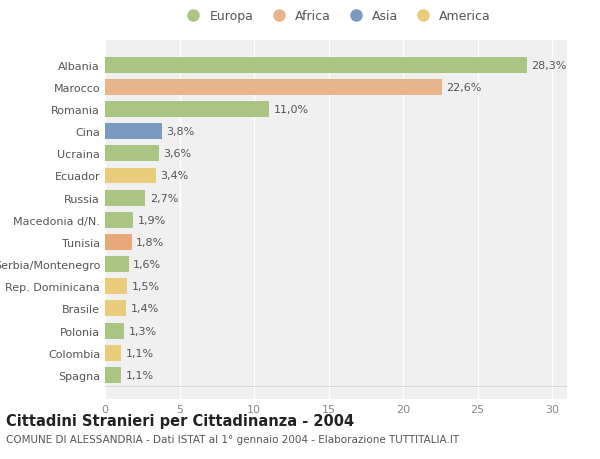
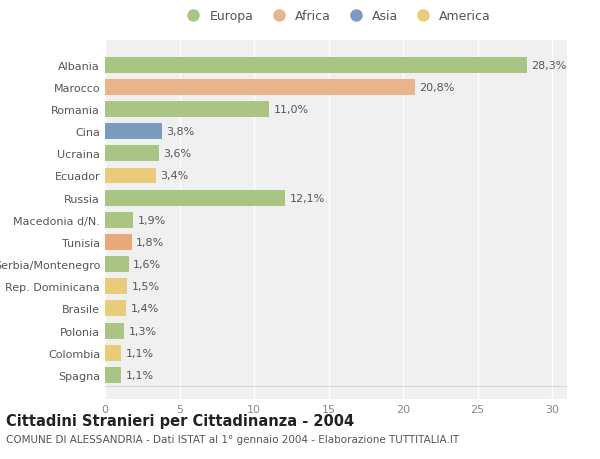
Marocco: 22,6% -> 20,8%
Russia: 2,7% -> 12,1%
